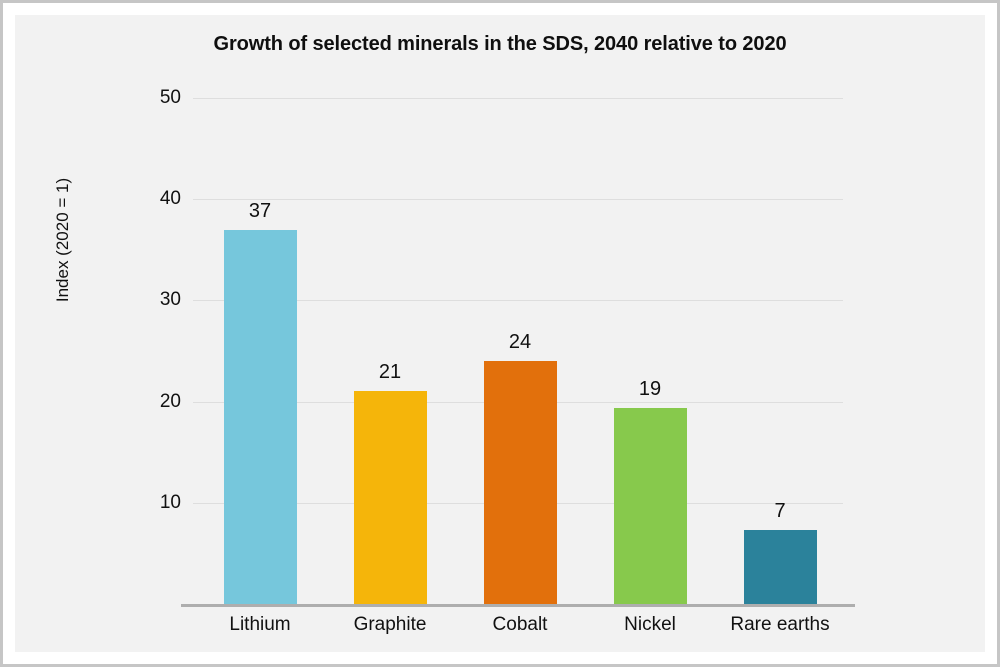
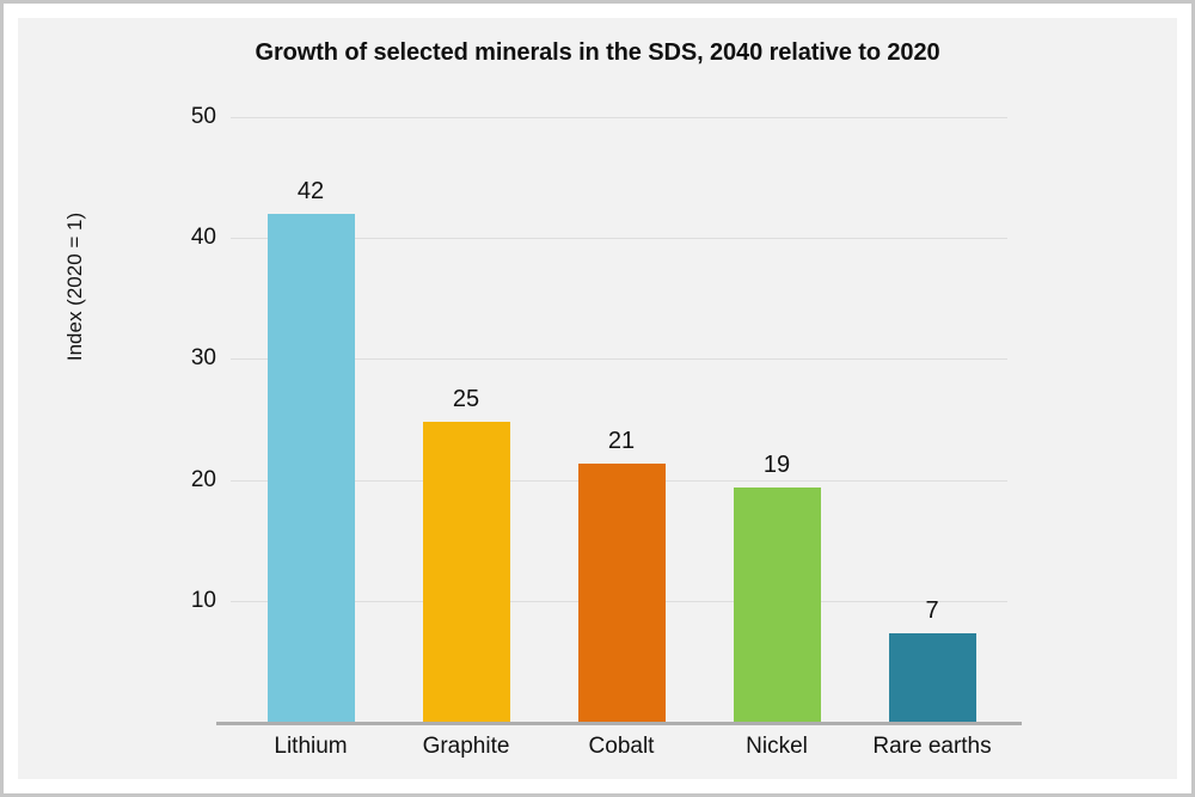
Lithium: 37 -> 42
Graphite: 21 -> 25
Cobalt: 24 -> 21
